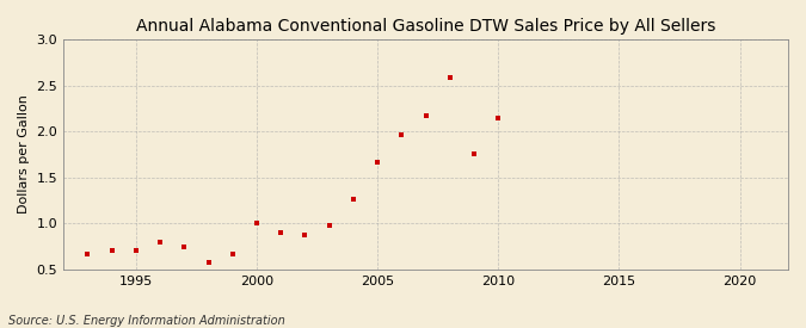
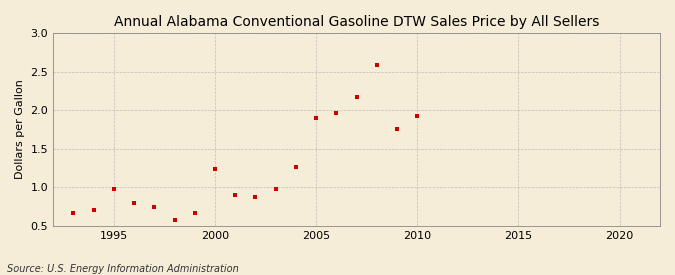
1995: 0.70 -> 0.98
2000: 1.01 -> 1.24
2005: 1.67 -> 1.90
2010: 2.14 -> 1.92
